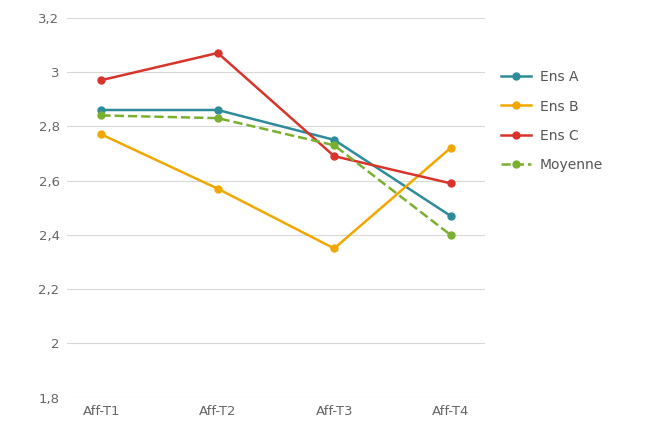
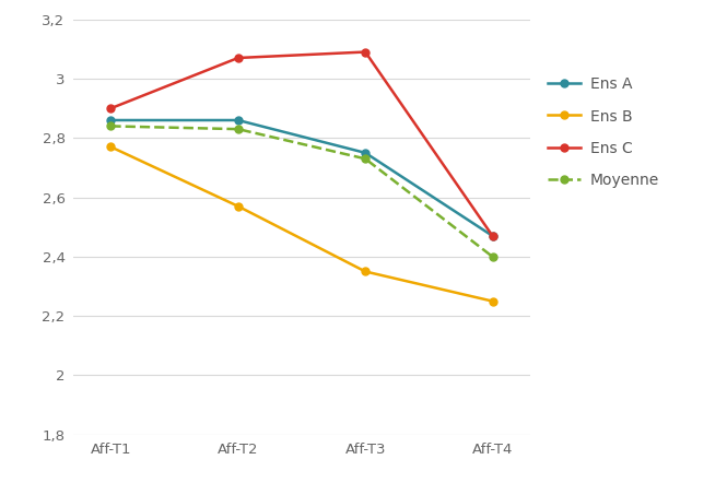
Ens C/Aff-T1: 2,97 -> 2,90
Ens C/Aff-T3: 2,69 -> 3,09
Ens B/Aff-T4: 2,72 -> 2,25
Ens C/Aff-T4: 2,59 -> 2,47
